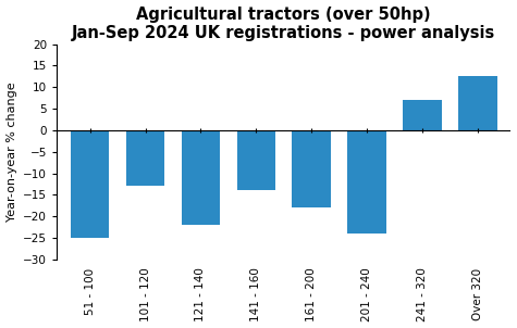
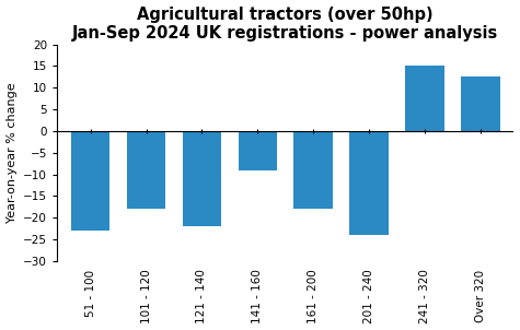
51 - 100: -25.0 -> -23.0
101 - 120: -13.0 -> -18.0
141 - 160: -14.0 -> -9.0
241 - 320: 7.0 -> 15.0
